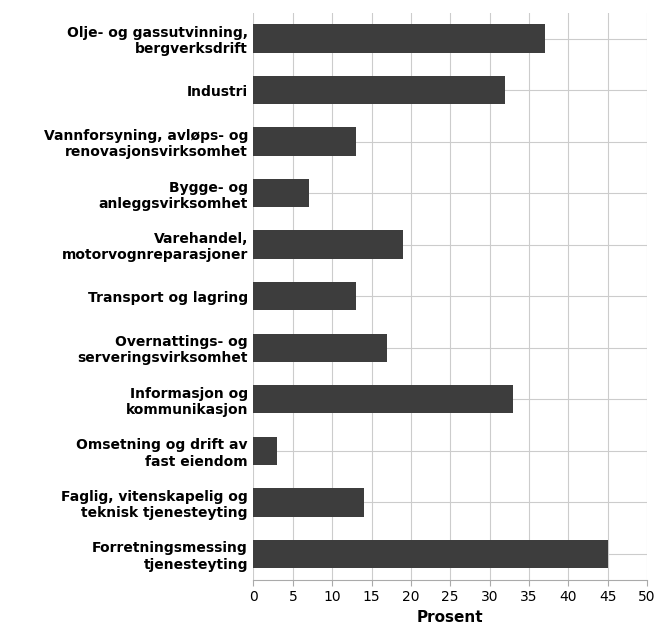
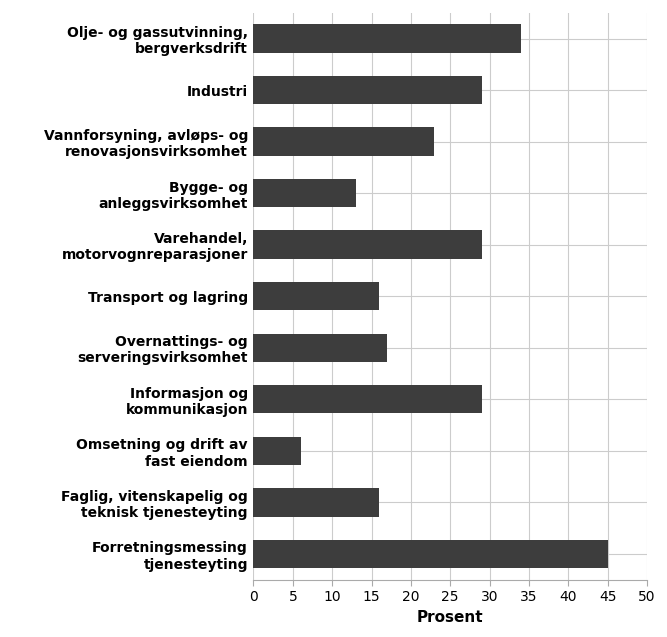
Olje- og gassutvinning, bergverksdrift: 37 -> 34
Industri: 32 -> 29
Vannforsyning, avløps- og renovasjonsvirksomhet: 13 -> 23
Bygge- og anleggsvirksomhet: 7 -> 13
Varehandel, motorvognreparasjoner: 19 -> 29
Transport og lagring: 13 -> 16
Informasjon og kommunikasjon: 33 -> 29
Omsetning og drift av fast eiendom: 3 -> 6
Faglig, vitenskapelig og teknisk tjenesteyting: 14 -> 16
